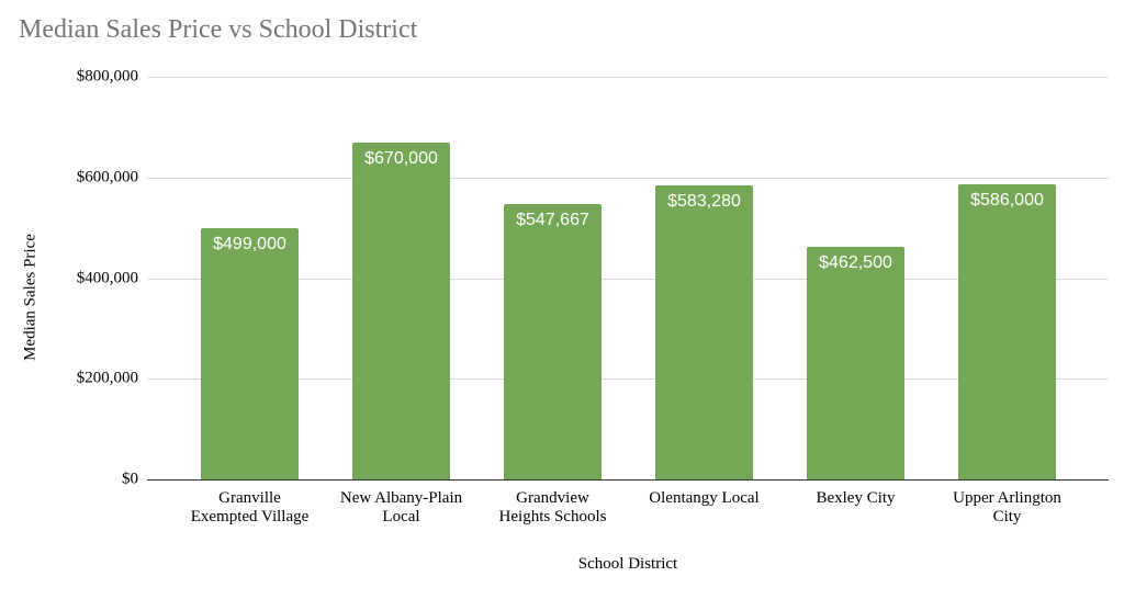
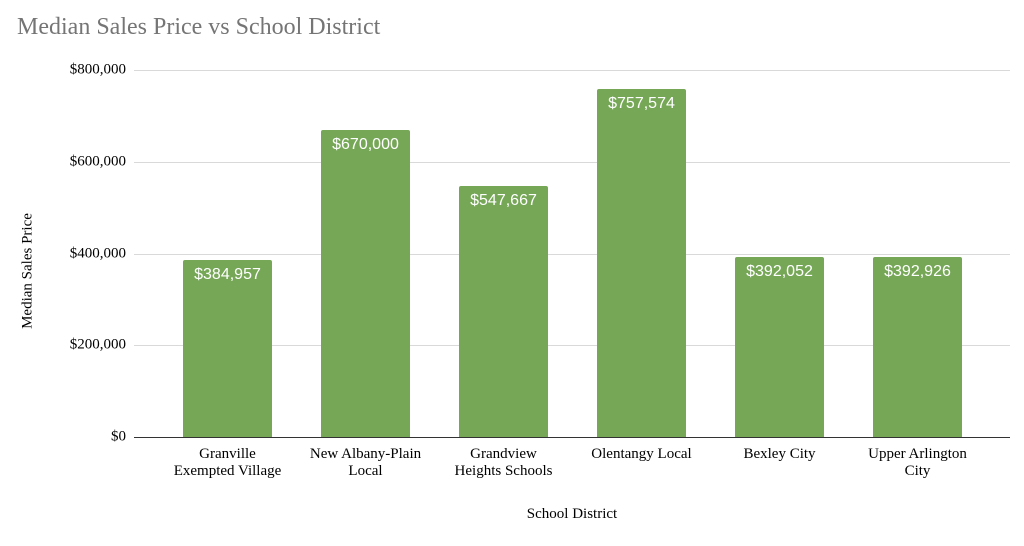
Granville Exempted Village: $499,000 -> $384,957
Olentangy Local: $583,280 -> $757,574
Bexley City: $462,500 -> $392,052
Upper Arlington City: $586,000 -> $392,926
